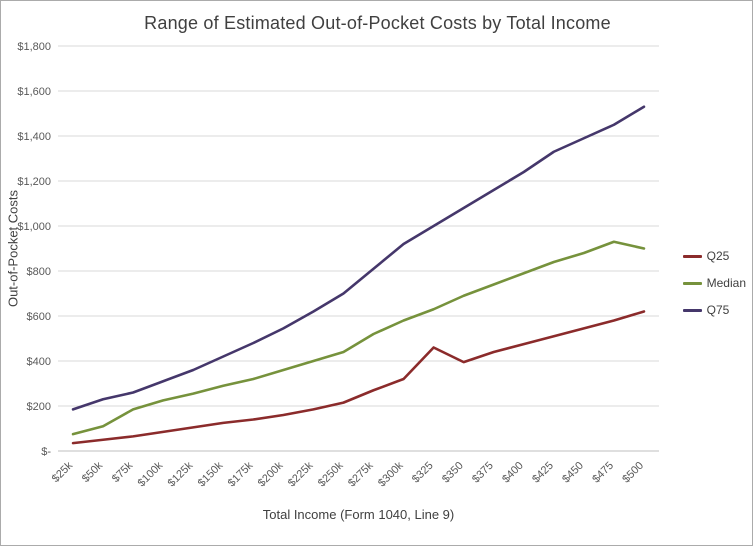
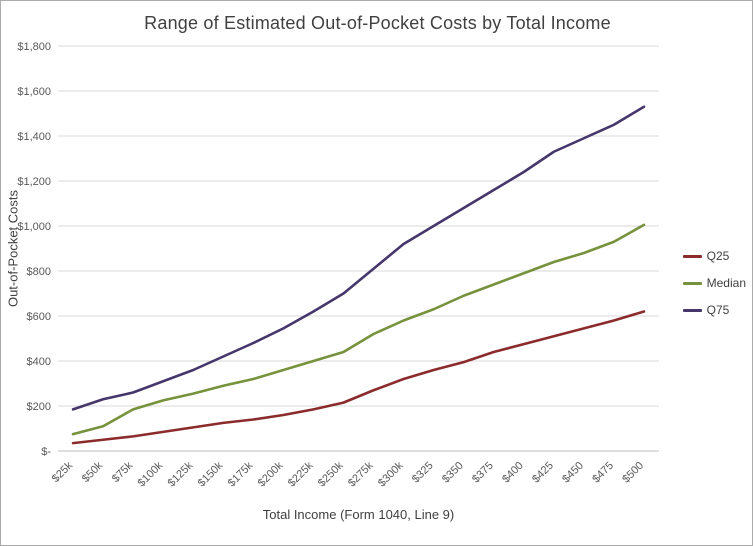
Q25/$325: $460 -> $360
Median/$500: $900 -> $1000
